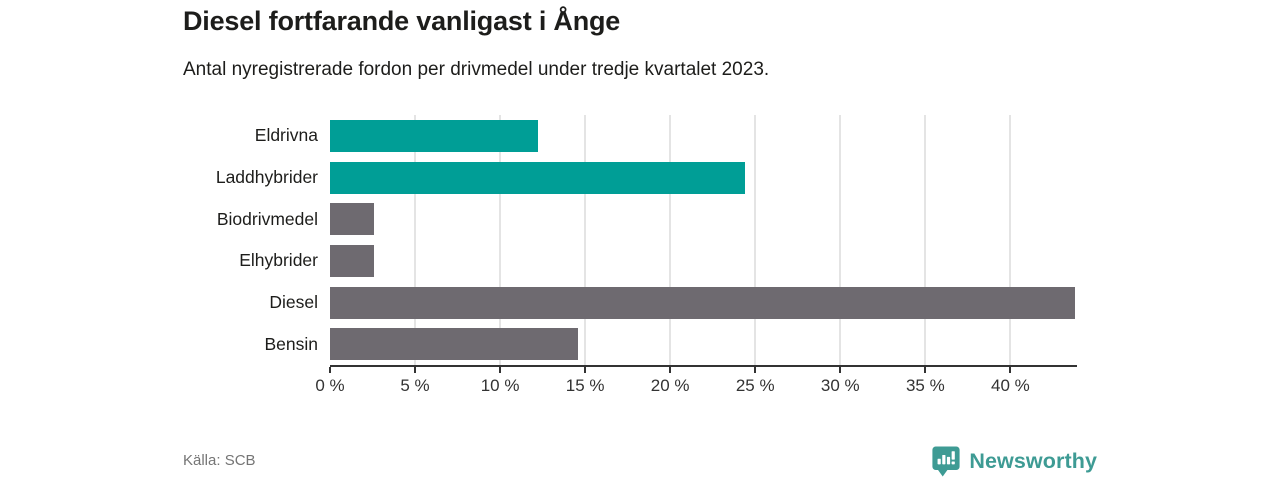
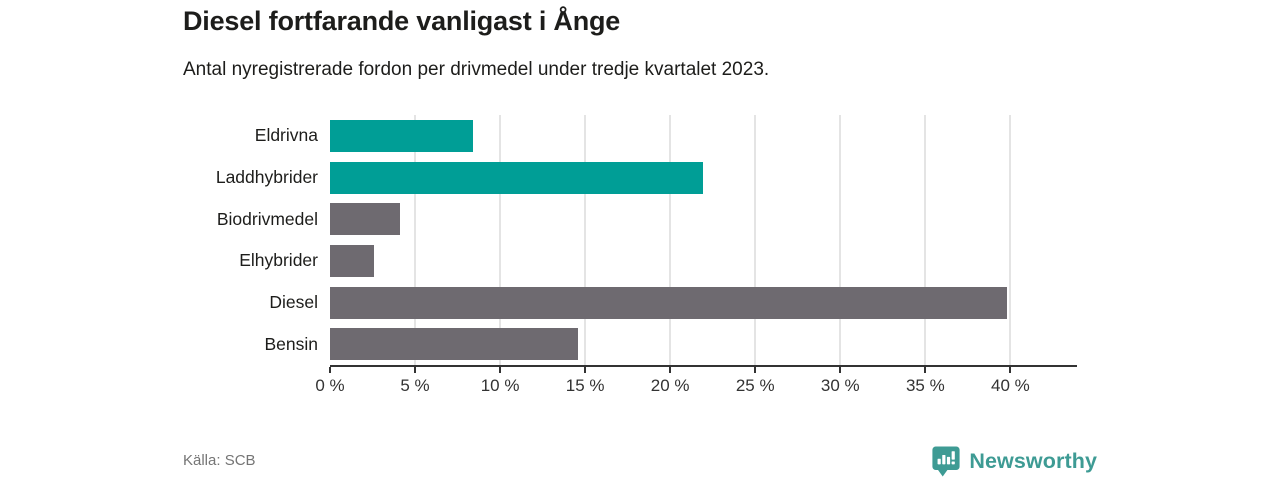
Eldrivna: 12.2% -> 8.4%
Laddhybrider: 24.4% -> 21.9%
Biodrivmedel: 2.6% -> 4.1%
Diesel: 43.8% -> 39.8%
